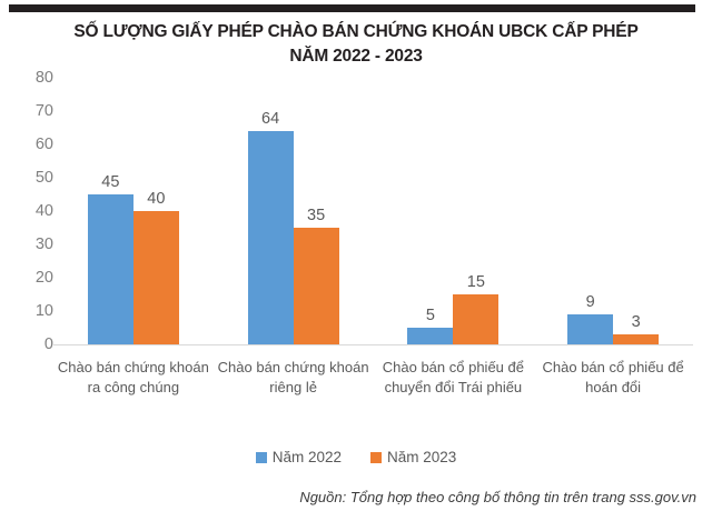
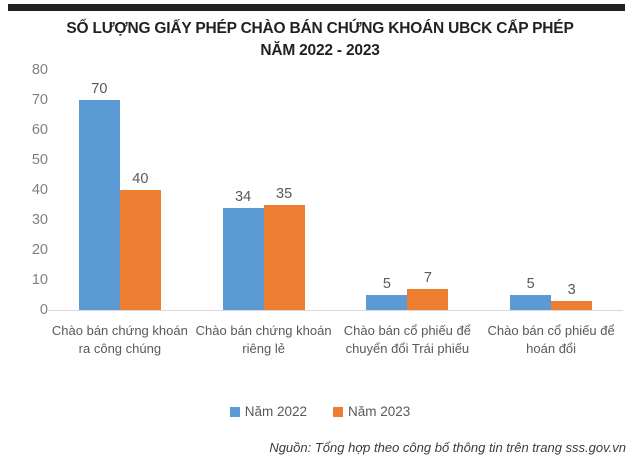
Năm 2022/Chào bán chứng khoán ra công chúng: 45 -> 70
Năm 2022/Chào bán chứng khoán riêng lẻ: 64 -> 34
Năm 2023/Chào bán cổ phiếu để chuyển đổi Trái phiếu: 15 -> 7
Năm 2022/Chào bán cổ phiếu để hoán đổi: 9 -> 5
